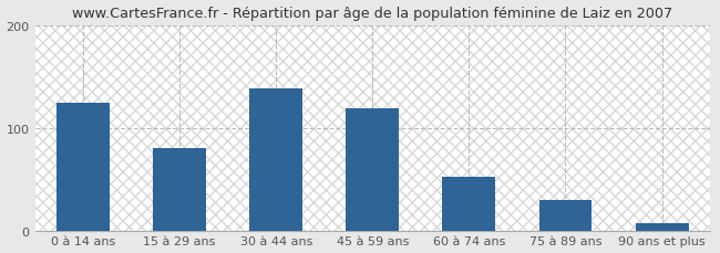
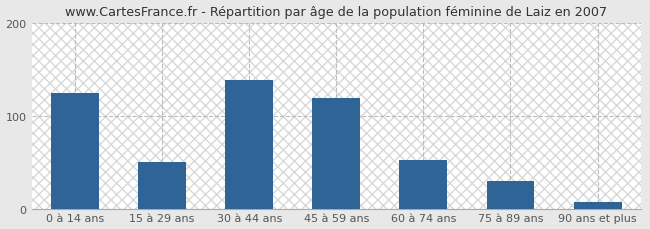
15 à 29 ans: 80 -> 50
